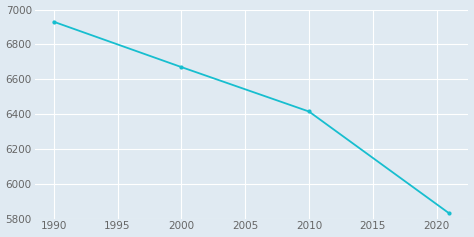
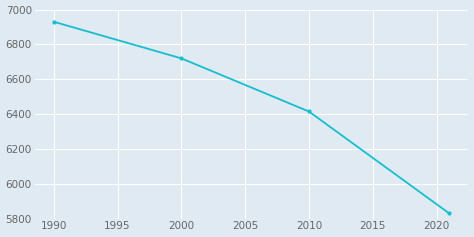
2000: 6670 -> 6720
